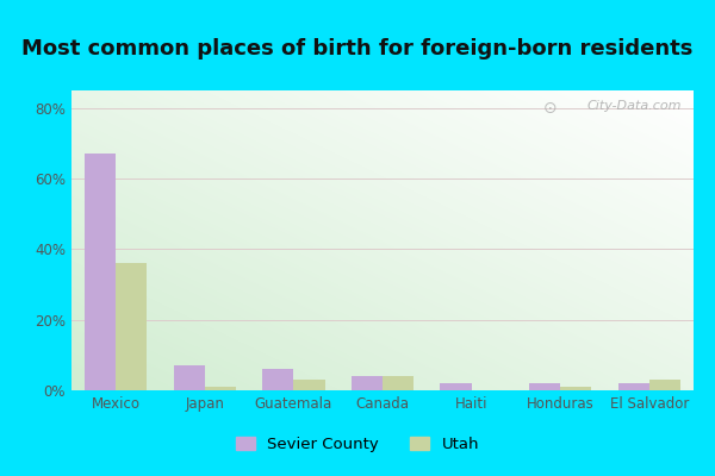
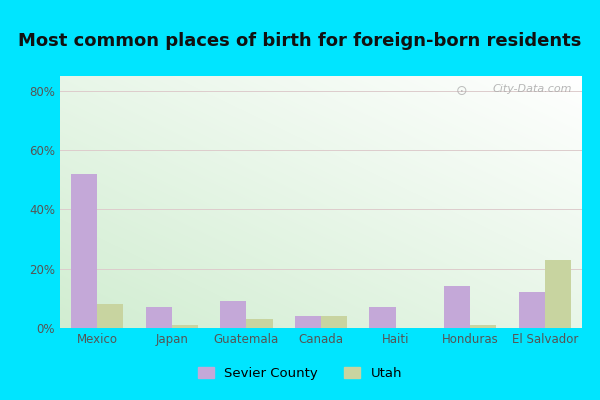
Sevier County/Mexico: 67% -> 52%
Utah/Mexico: 36% -> 8%
Sevier County/Guatemala: 6% -> 9%
Sevier County/Haiti: 2% -> 7%
Sevier County/Honduras: 2% -> 14%
Sevier County/El Salvador: 2% -> 12%
Utah/El Salvador: 3% -> 23%
